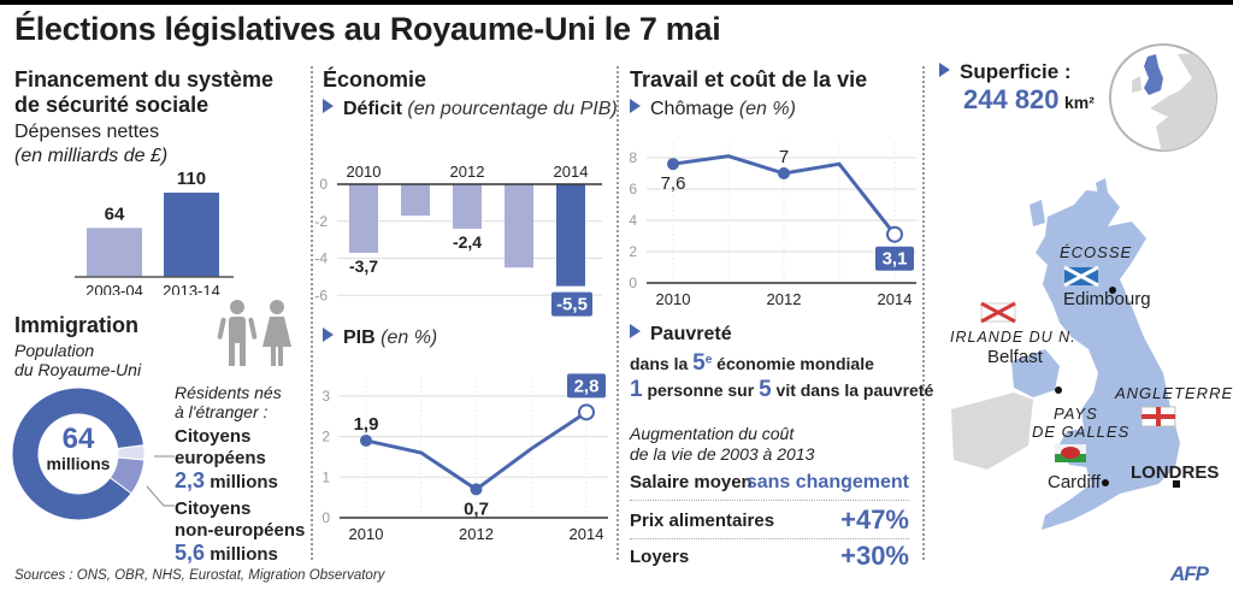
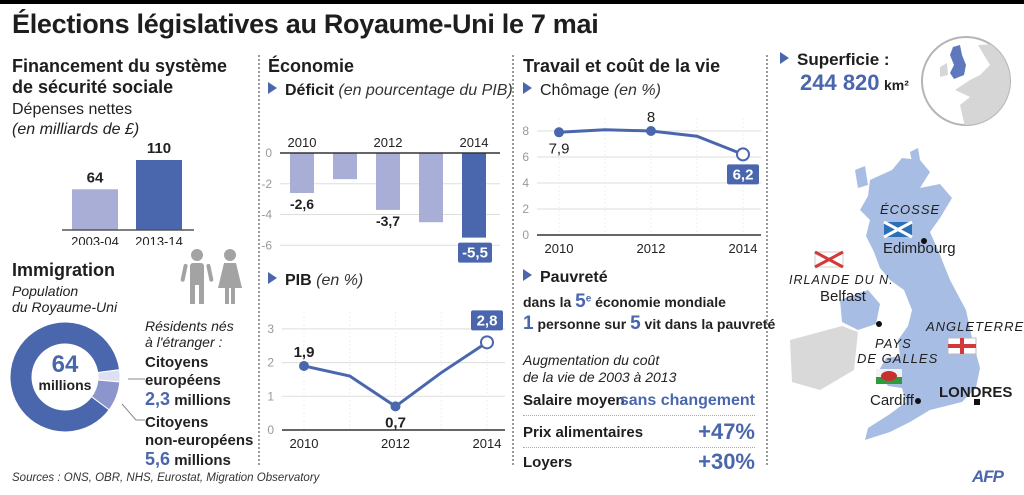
Déficit (en pourcentage du PIB)/2010: -3,7 -> -2,6
Déficit (en pourcentage du PIB)/2012: -2,4 -> -3,7
Chômage (en %)/2010: 7,6 -> 7,9
Chômage (en %)/2012: 7 -> 8
Chômage (en %)/2014: 3,1 -> 6,2
